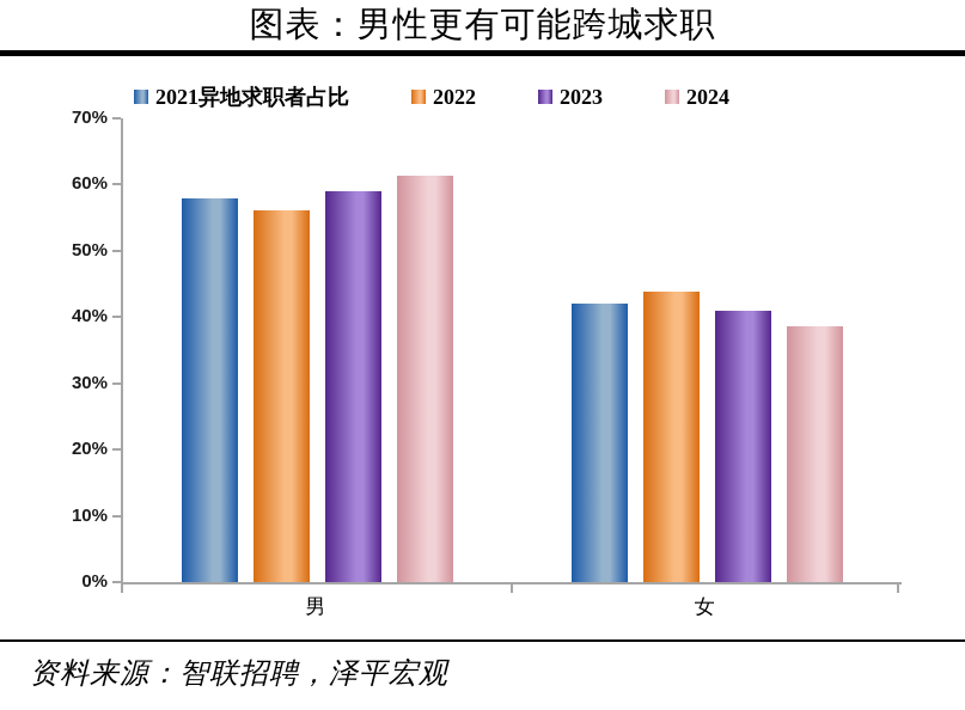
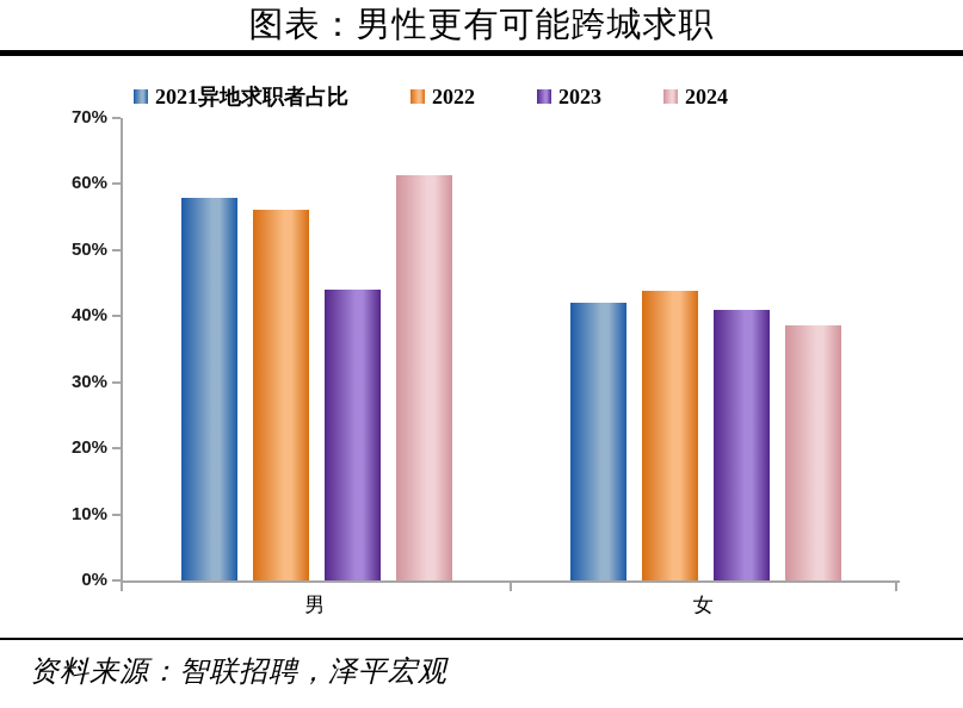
2023/男: 59% -> 44%
